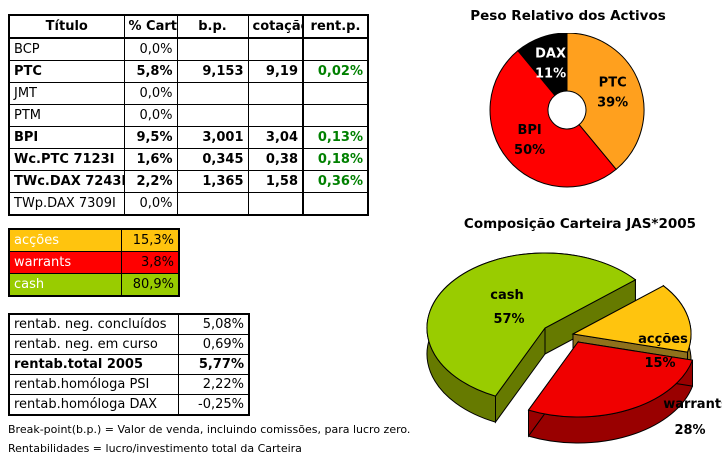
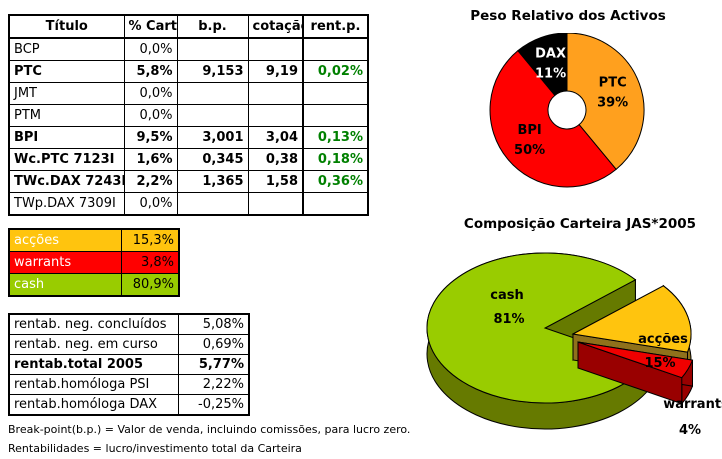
Composição Carteira JAS*2005/warrants: 28% -> 4%
Composição Carteira JAS*2005/cash: 57% -> 81%
